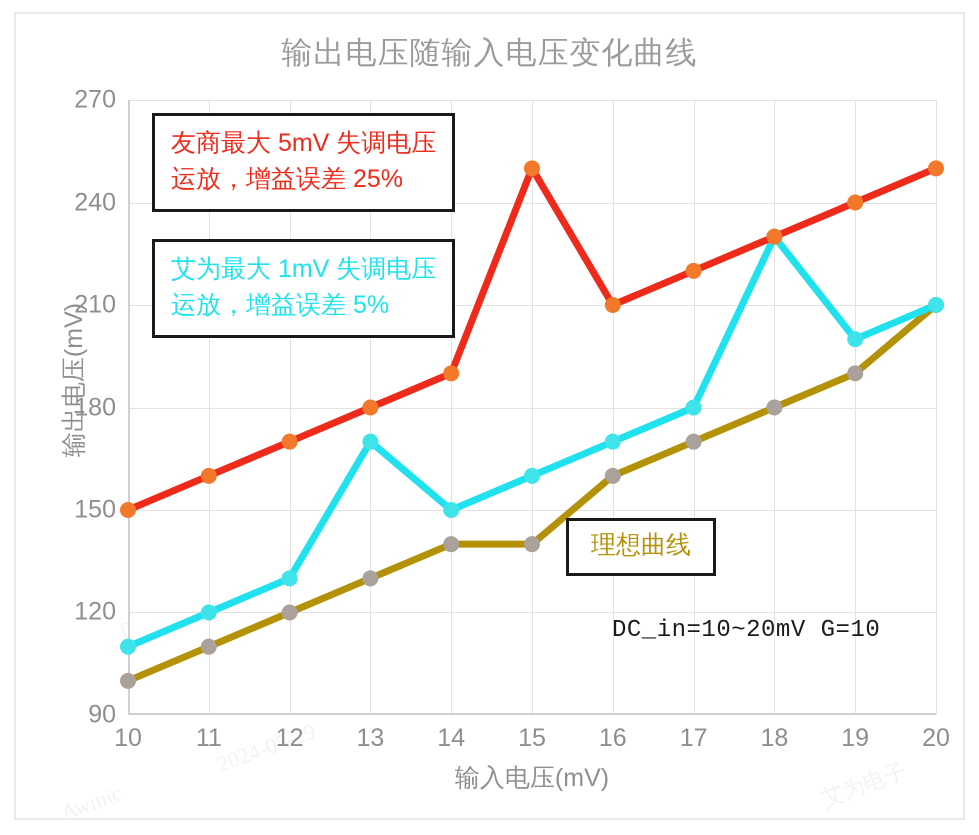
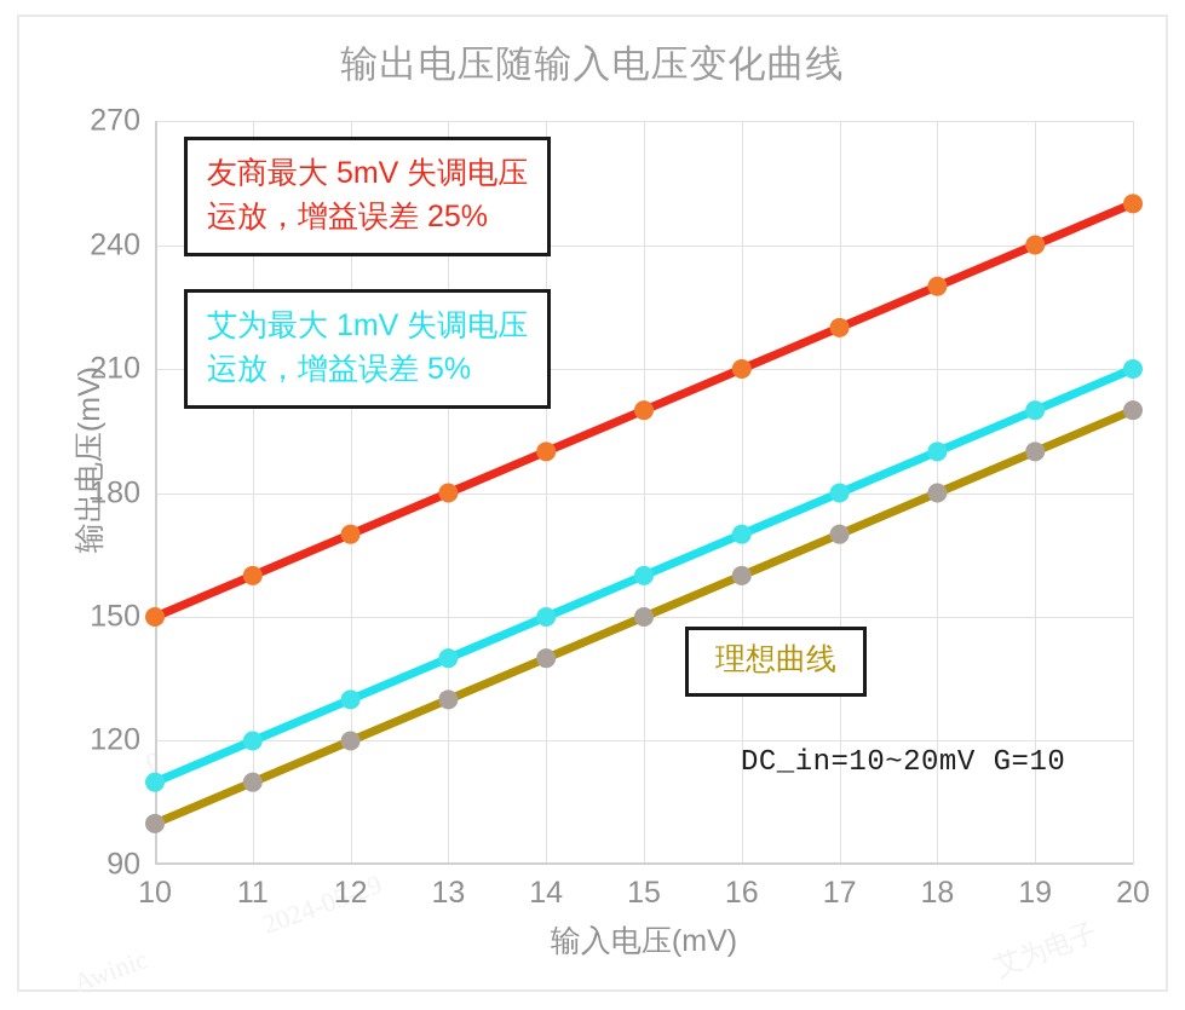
艾为最大 1mV 失调电压运放，增益误差 5%/13: 170 -> 140
友商最大 5mV 失调电压运放，增益误差 25%/15: 250 -> 200
理想曲线/15: 140 -> 150
艾为最大 1mV 失调电压运放，增益误差 5%/18: 230 -> 190
理想曲线/20: 210 -> 200
